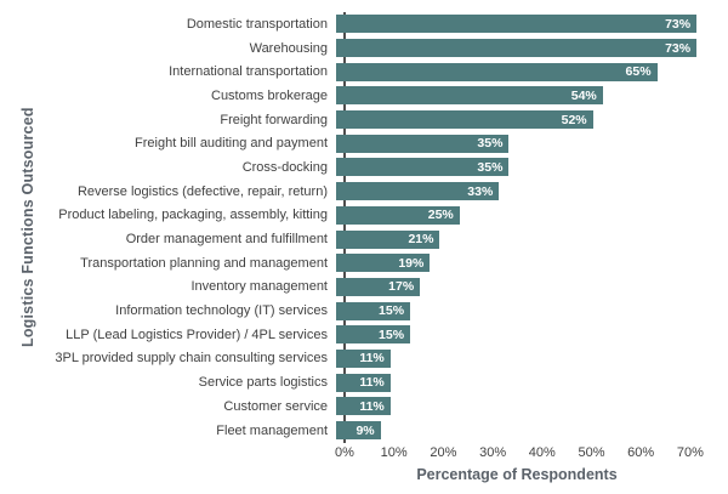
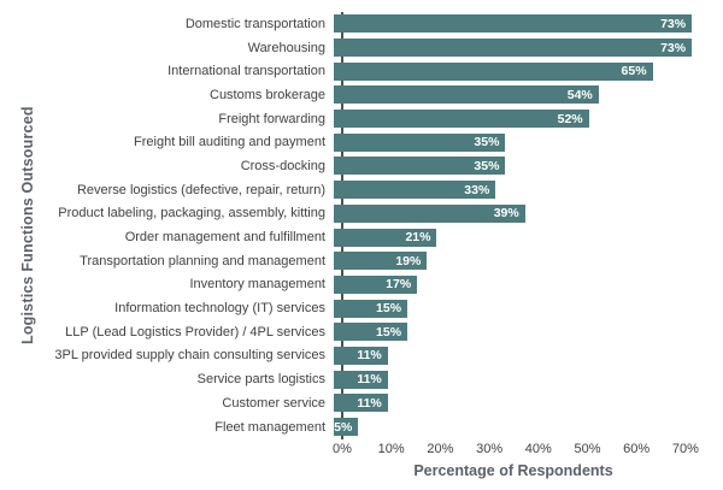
Product labeling, packaging, assembly, kitting: 25% -> 39%
Fleet management: 9% -> 5%
